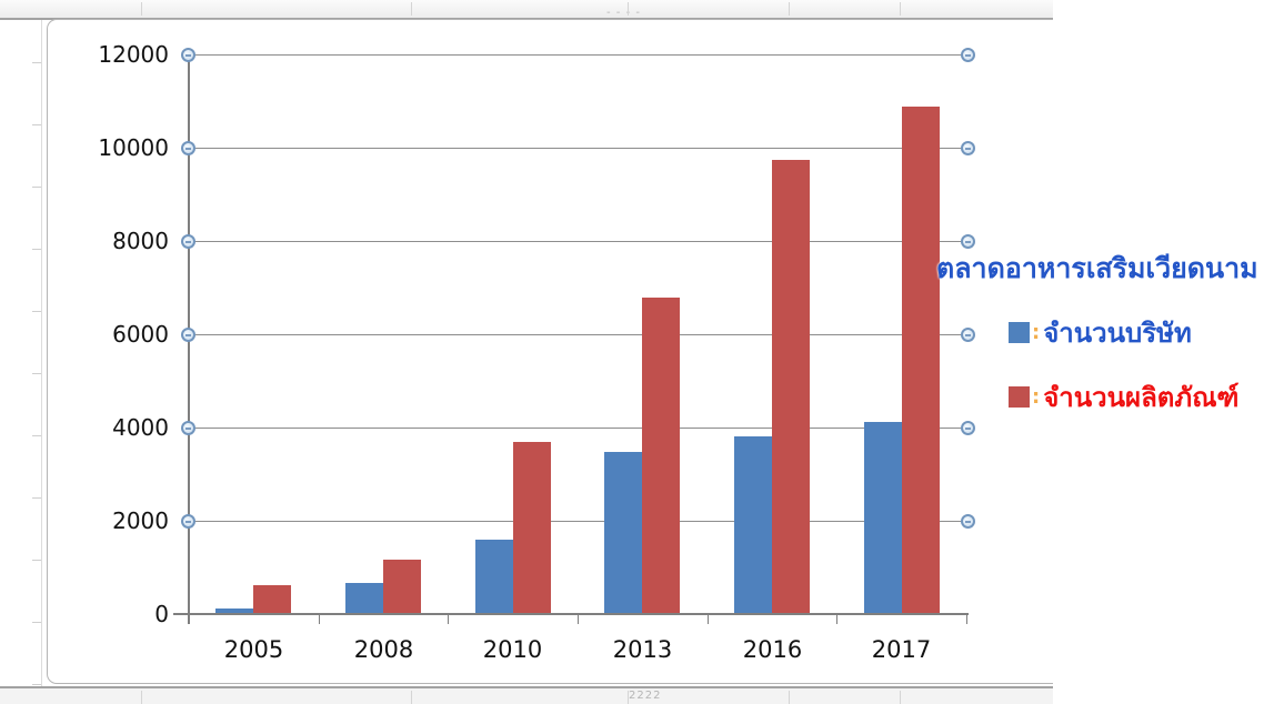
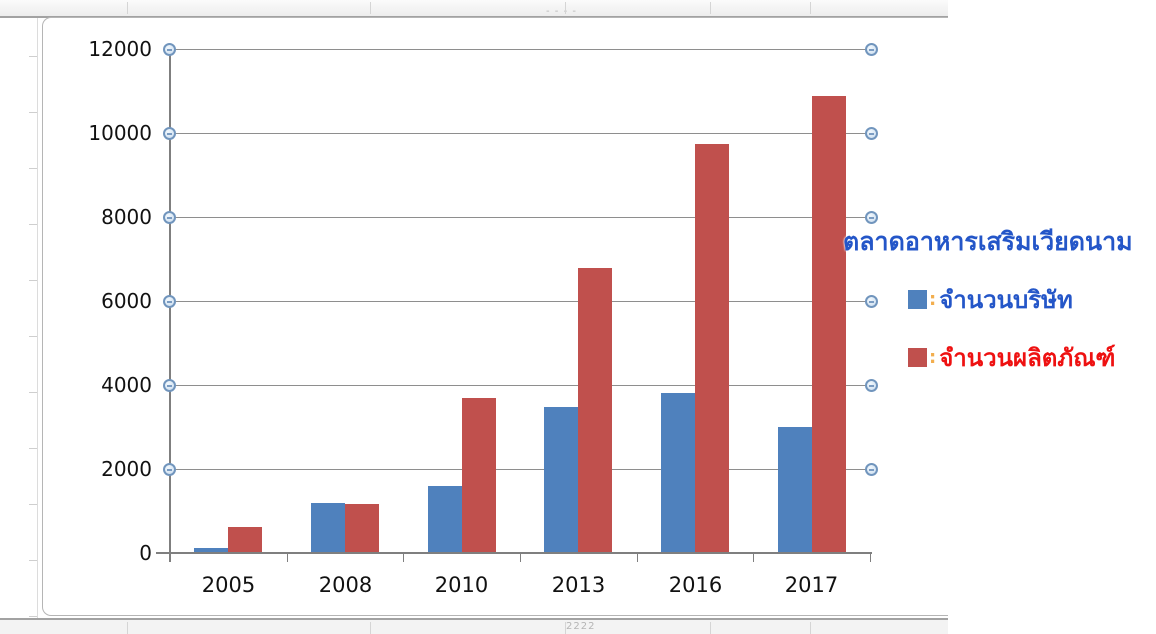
จำนวนบริษัท/2008: 700 -> 1200
จำนวนบริษัท/2017: 4100 -> 3000
